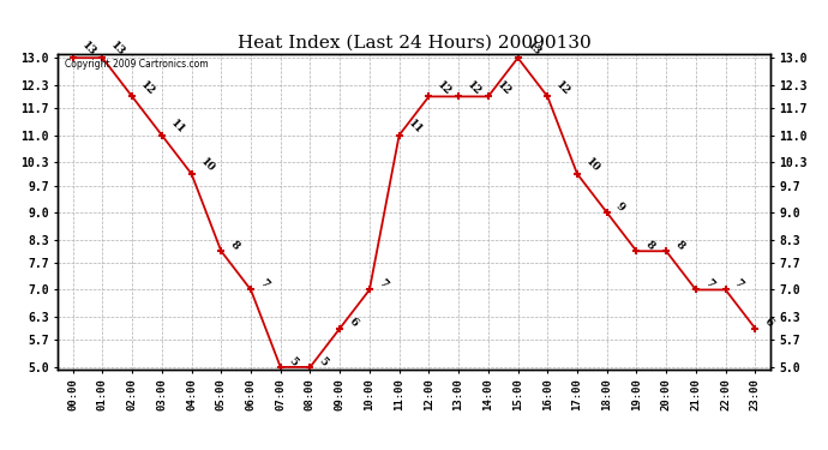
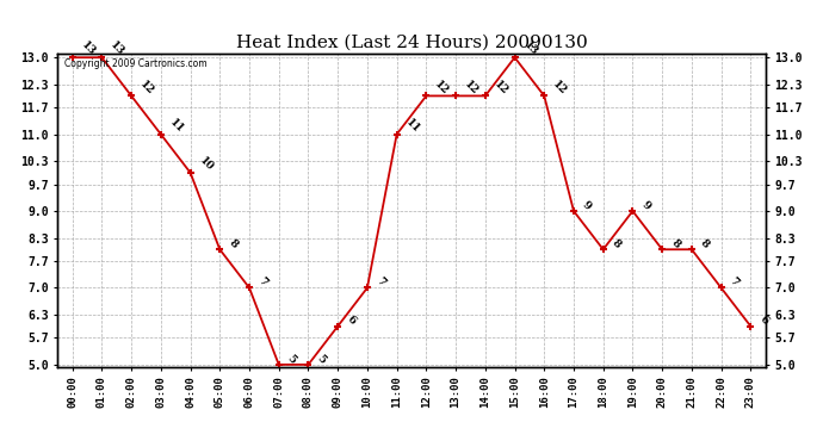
17:00: 10 -> 9
18:00: 9 -> 8
19:00: 8 -> 9
21:00: 7 -> 8
